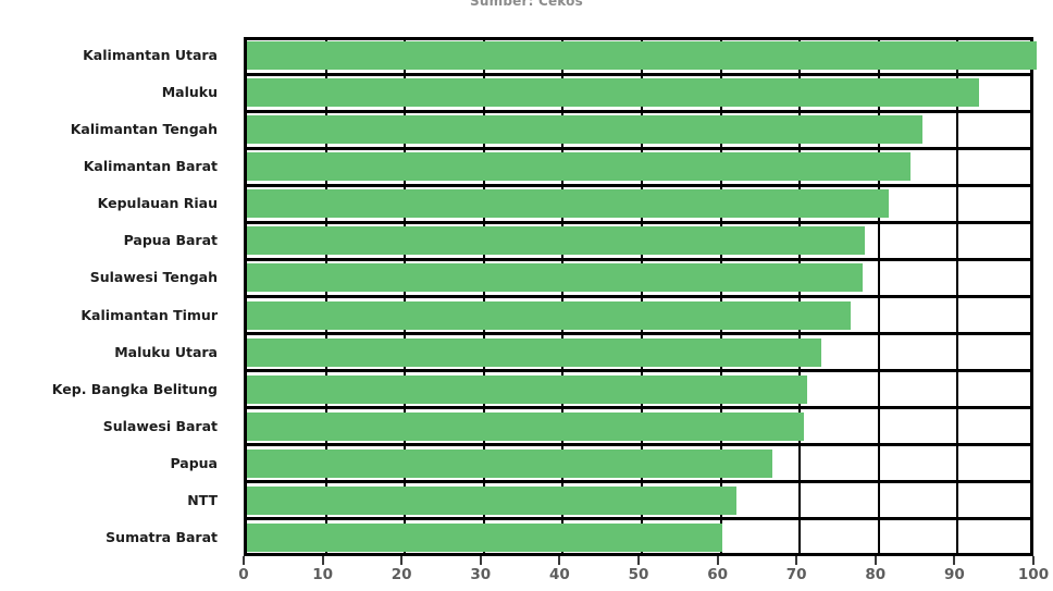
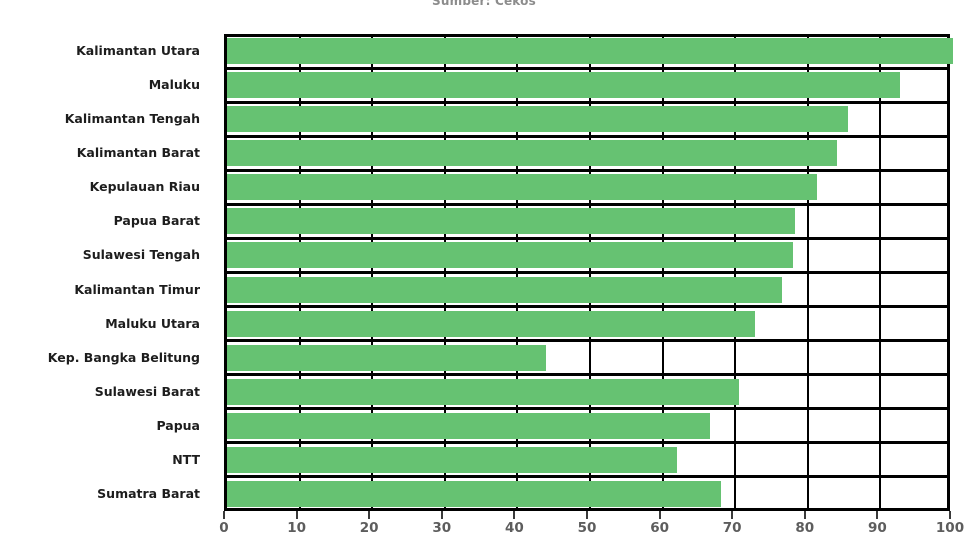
Kep. Bangka Belitung: 71 -> 44
Sumatra Barat: 60 -> 68
